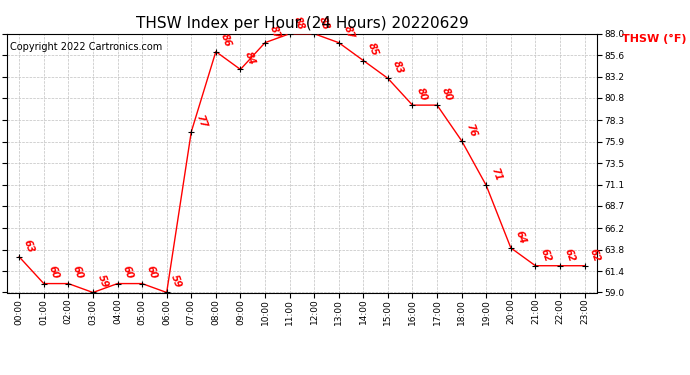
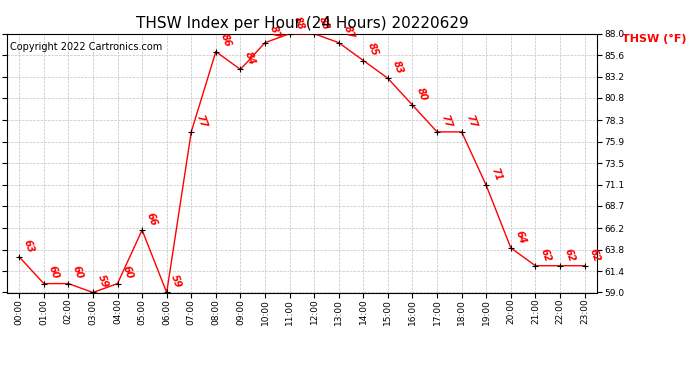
05:00: 60 -> 66
17:00: 80 -> 77
18:00: 76 -> 77
